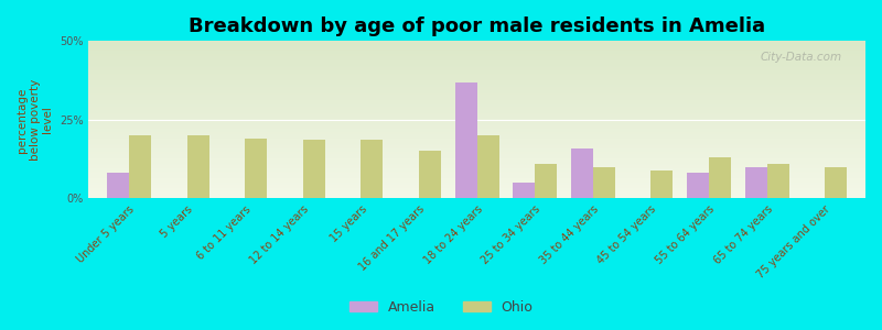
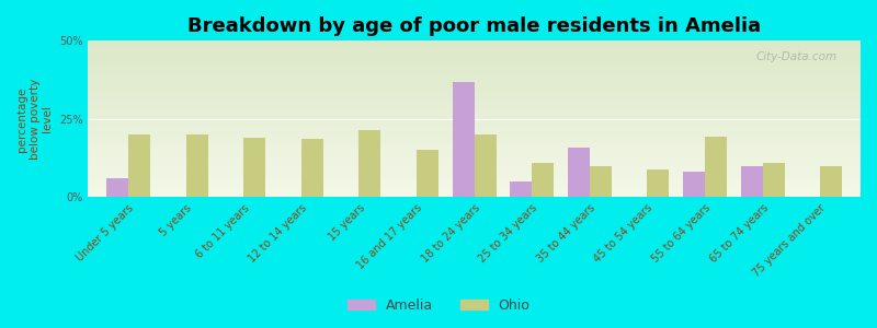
Amelia/Under 5 years: 8% -> 6%
Ohio/15 years: 18.5% -> 21.5%
Ohio/55 to 64 years: 13.0% -> 19.5%
